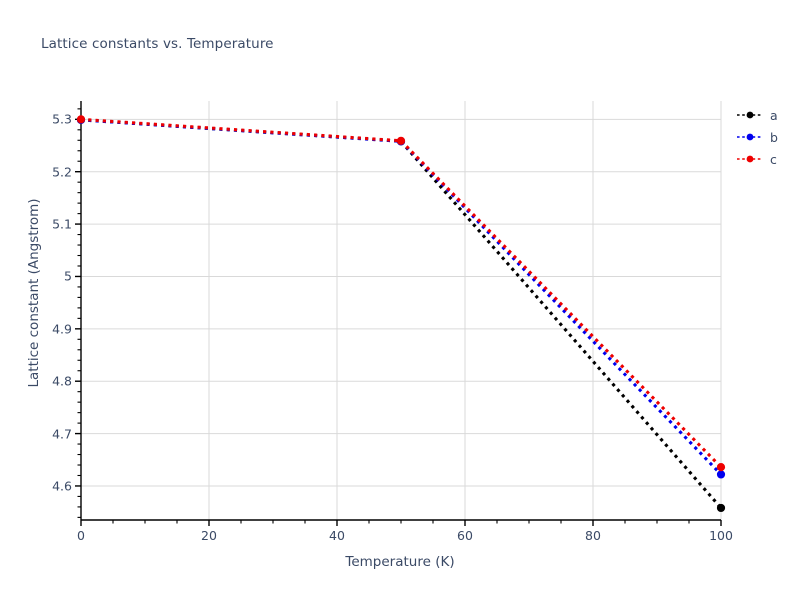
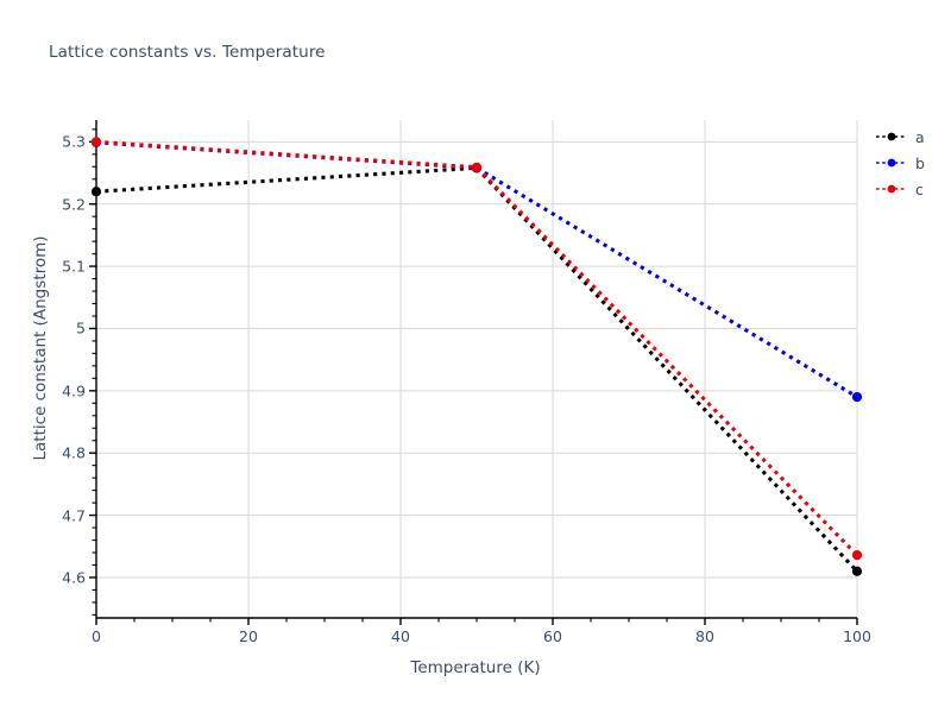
a/0: 5.30 -> 5.22
a/100: 4.56 -> 4.61
b/100: 4.62 -> 4.89
